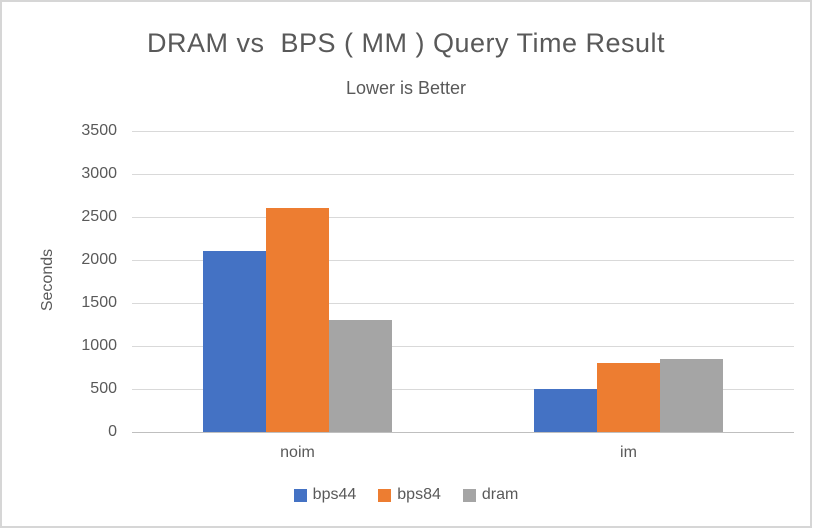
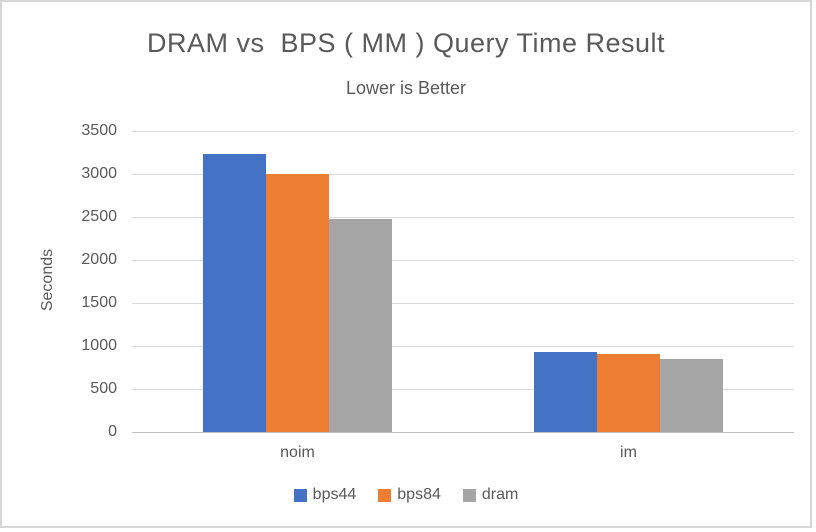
bps44/noim: 2100 -> 3200
bps84/noim: 2600 -> 3000
dram/noim: 1300 -> 2500
bps44/im: 500 -> 900
bps84/im: 800 -> 900
